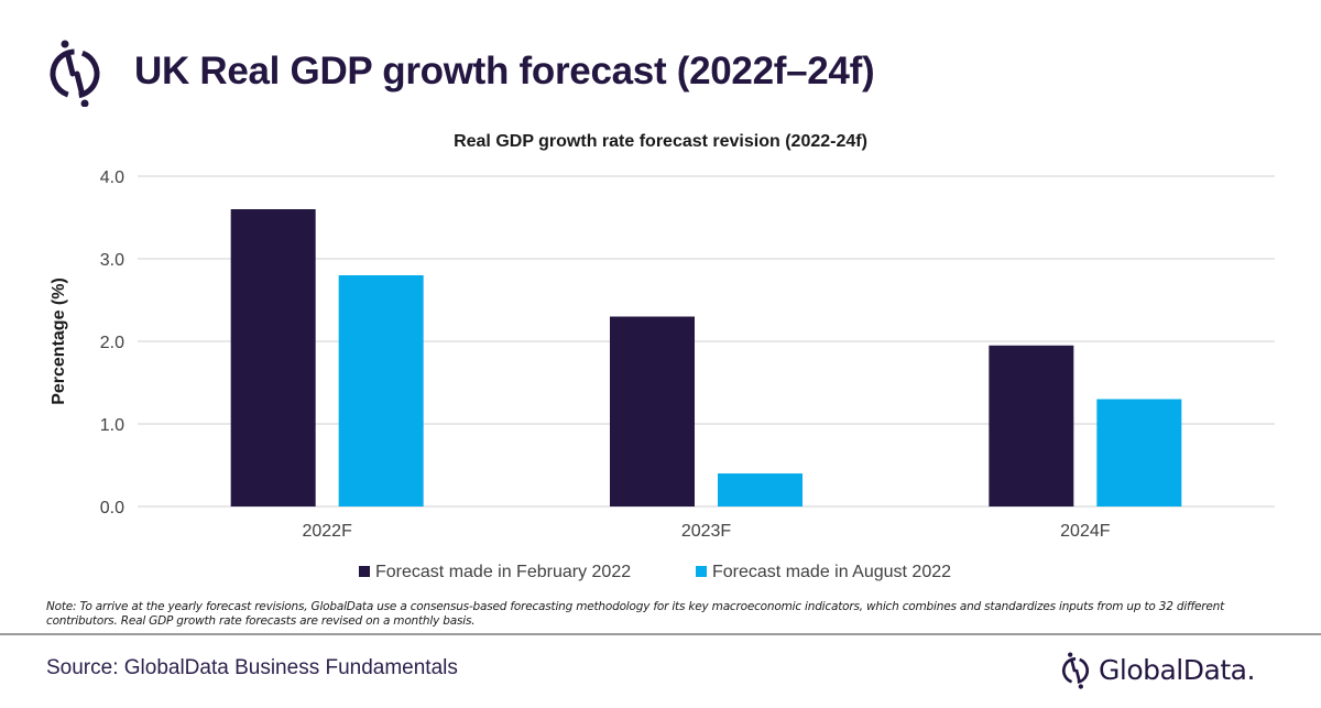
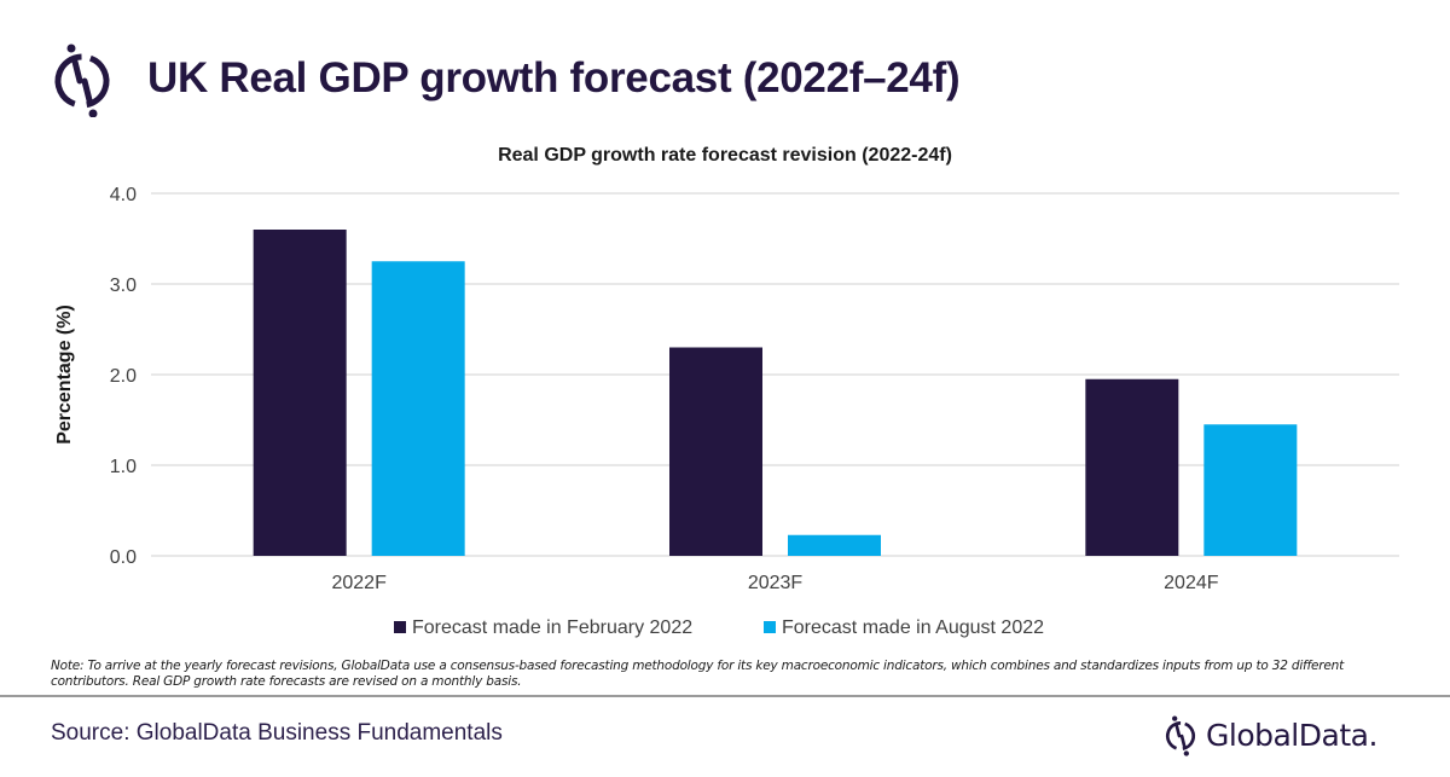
Forecast made in August 2022/2022F: 2.8 -> 3.2
Forecast made in August 2022/2023F: 0.4 -> 0.2
Forecast made in August 2022/2024F: 1.3 -> 1.4
